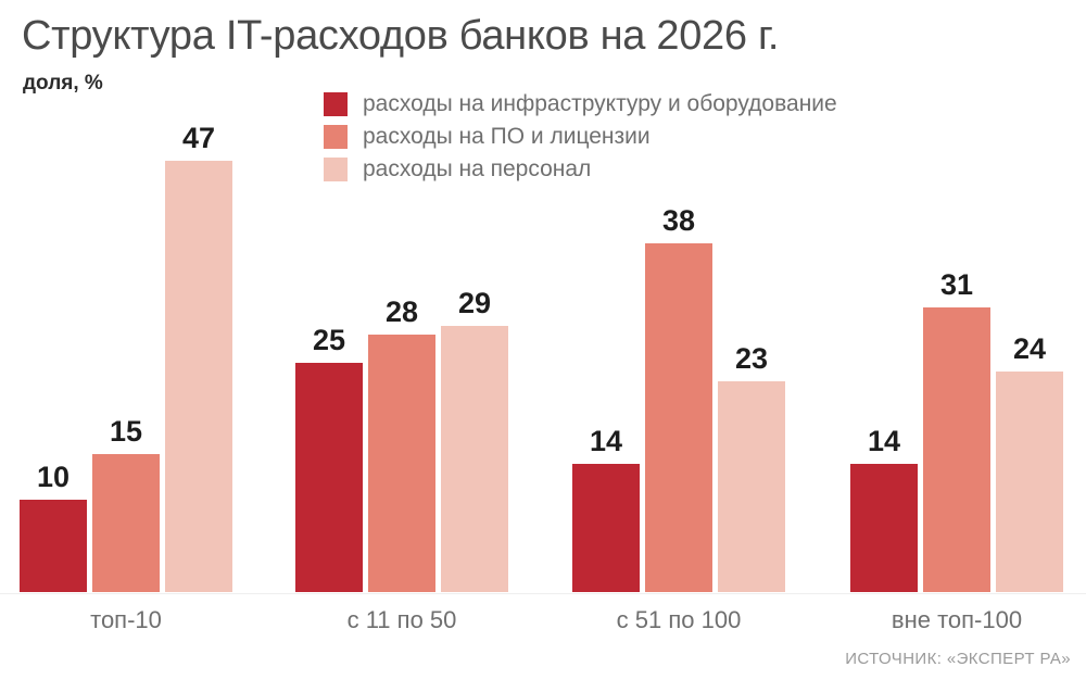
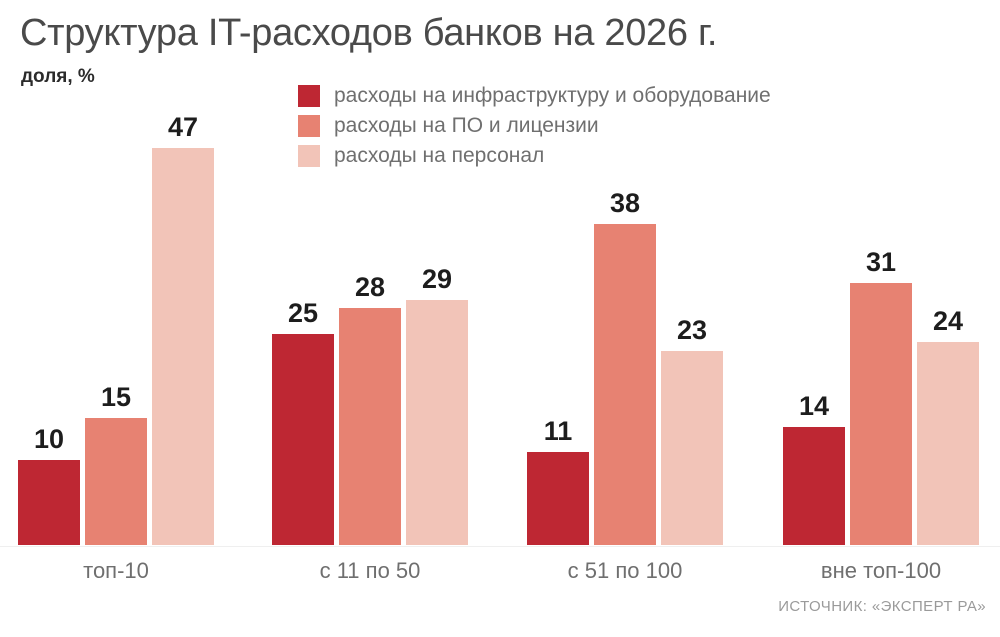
расходы на инфраструктуру и оборудование/с 51 по 100: 14 -> 11
